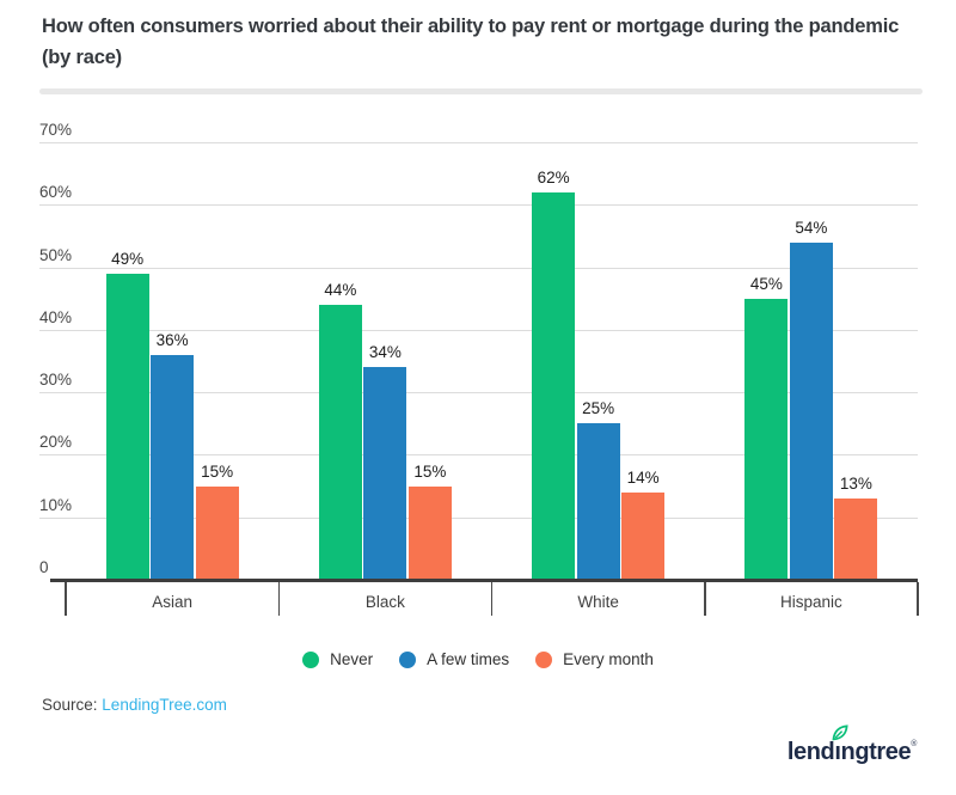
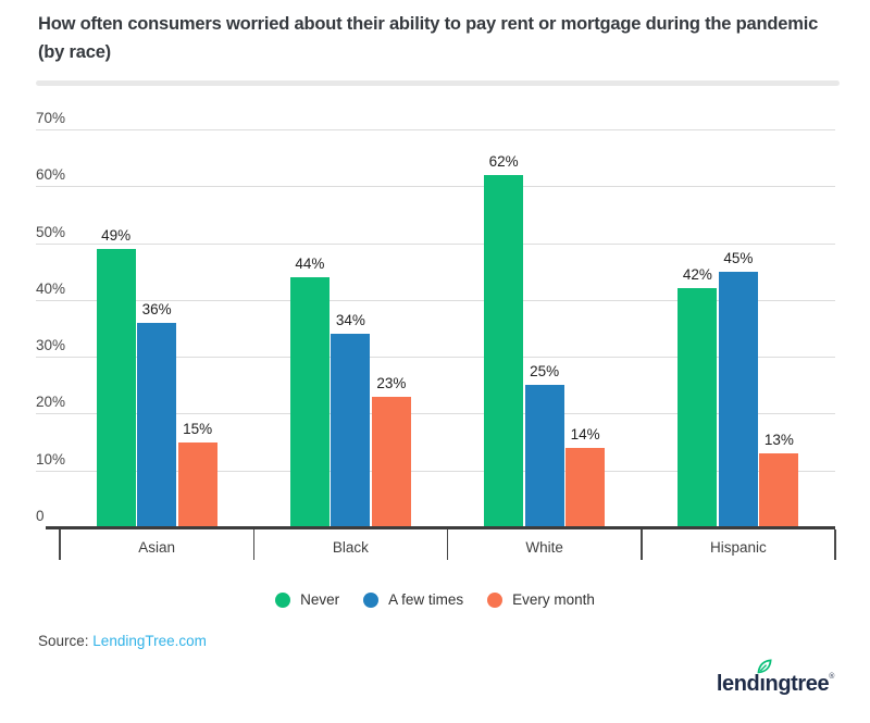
Every month/Black: 15% -> 23%
Never/Hispanic: 45% -> 42%
A few times/Hispanic: 54% -> 45%
